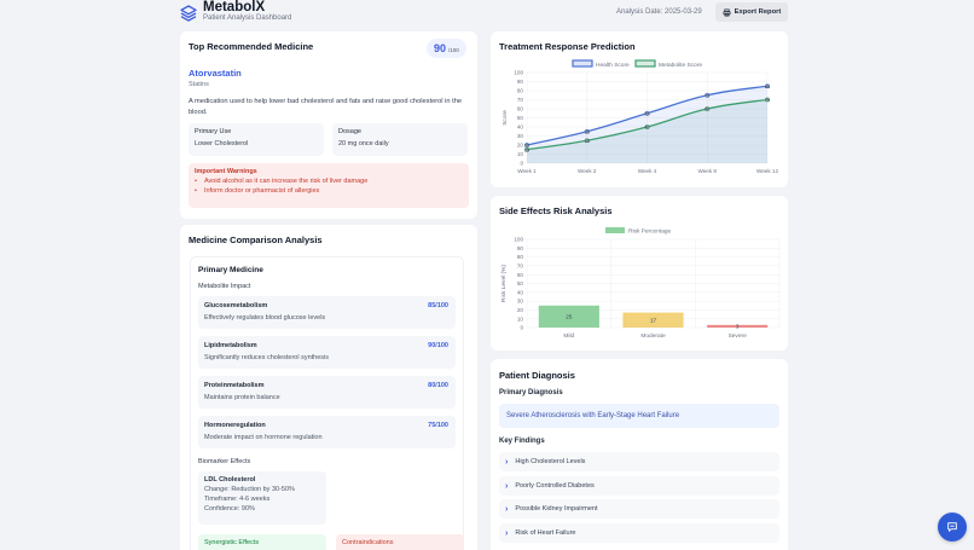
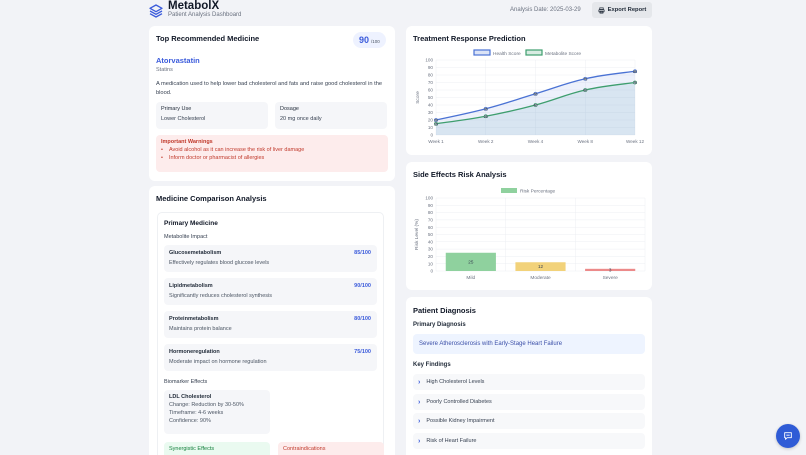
Side Effects Risk Analysis/Moderate: 17 -> 12
